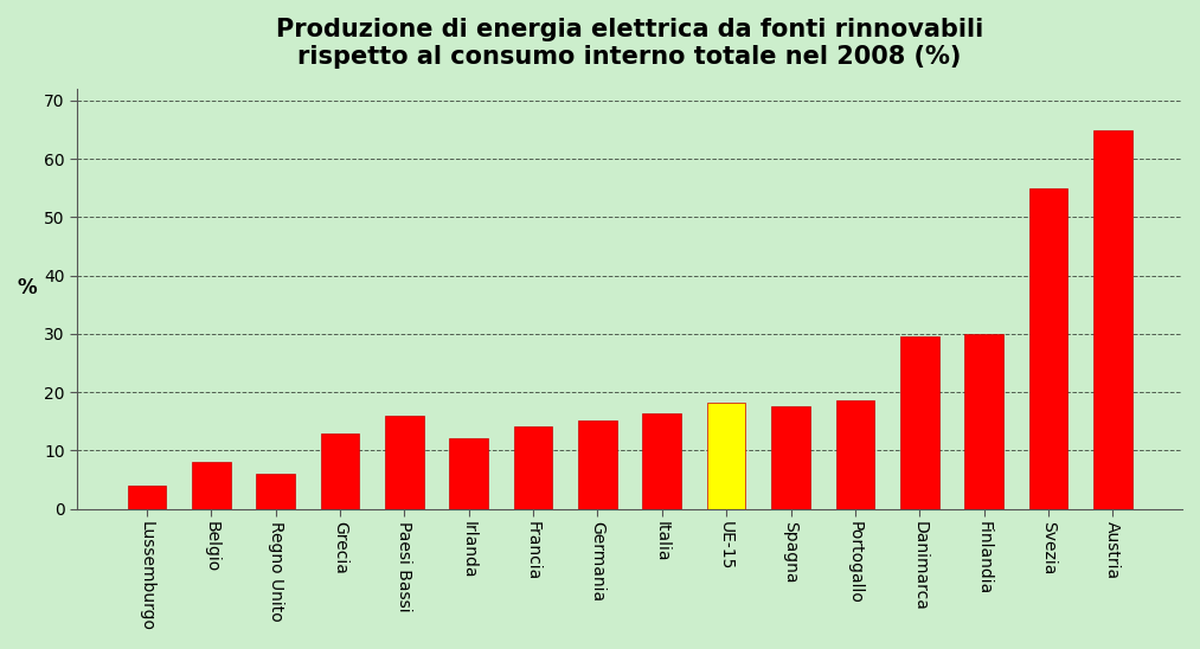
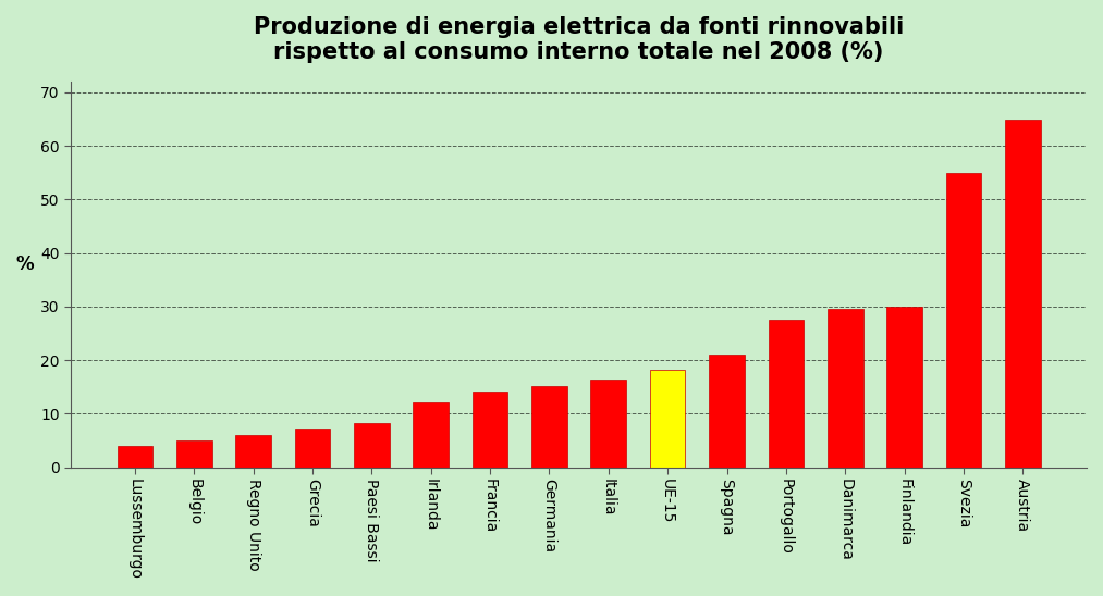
Belgio: 8.0 -> 5.0
Grecia: 13.0 -> 7.2
Paesi Bassi: 16.0 -> 8.2
Spagna: 17.5 -> 21.0
Portogallo: 18.5 -> 27.5
